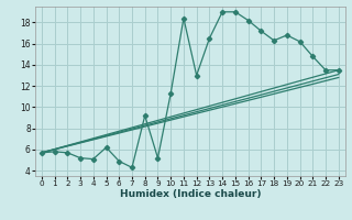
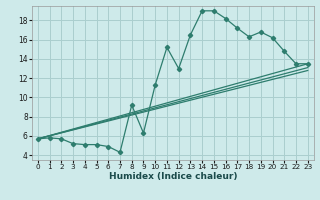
5: 6.2 -> 5.1
9: 5.2 -> 6.3
11: 18.4 -> 15.2
